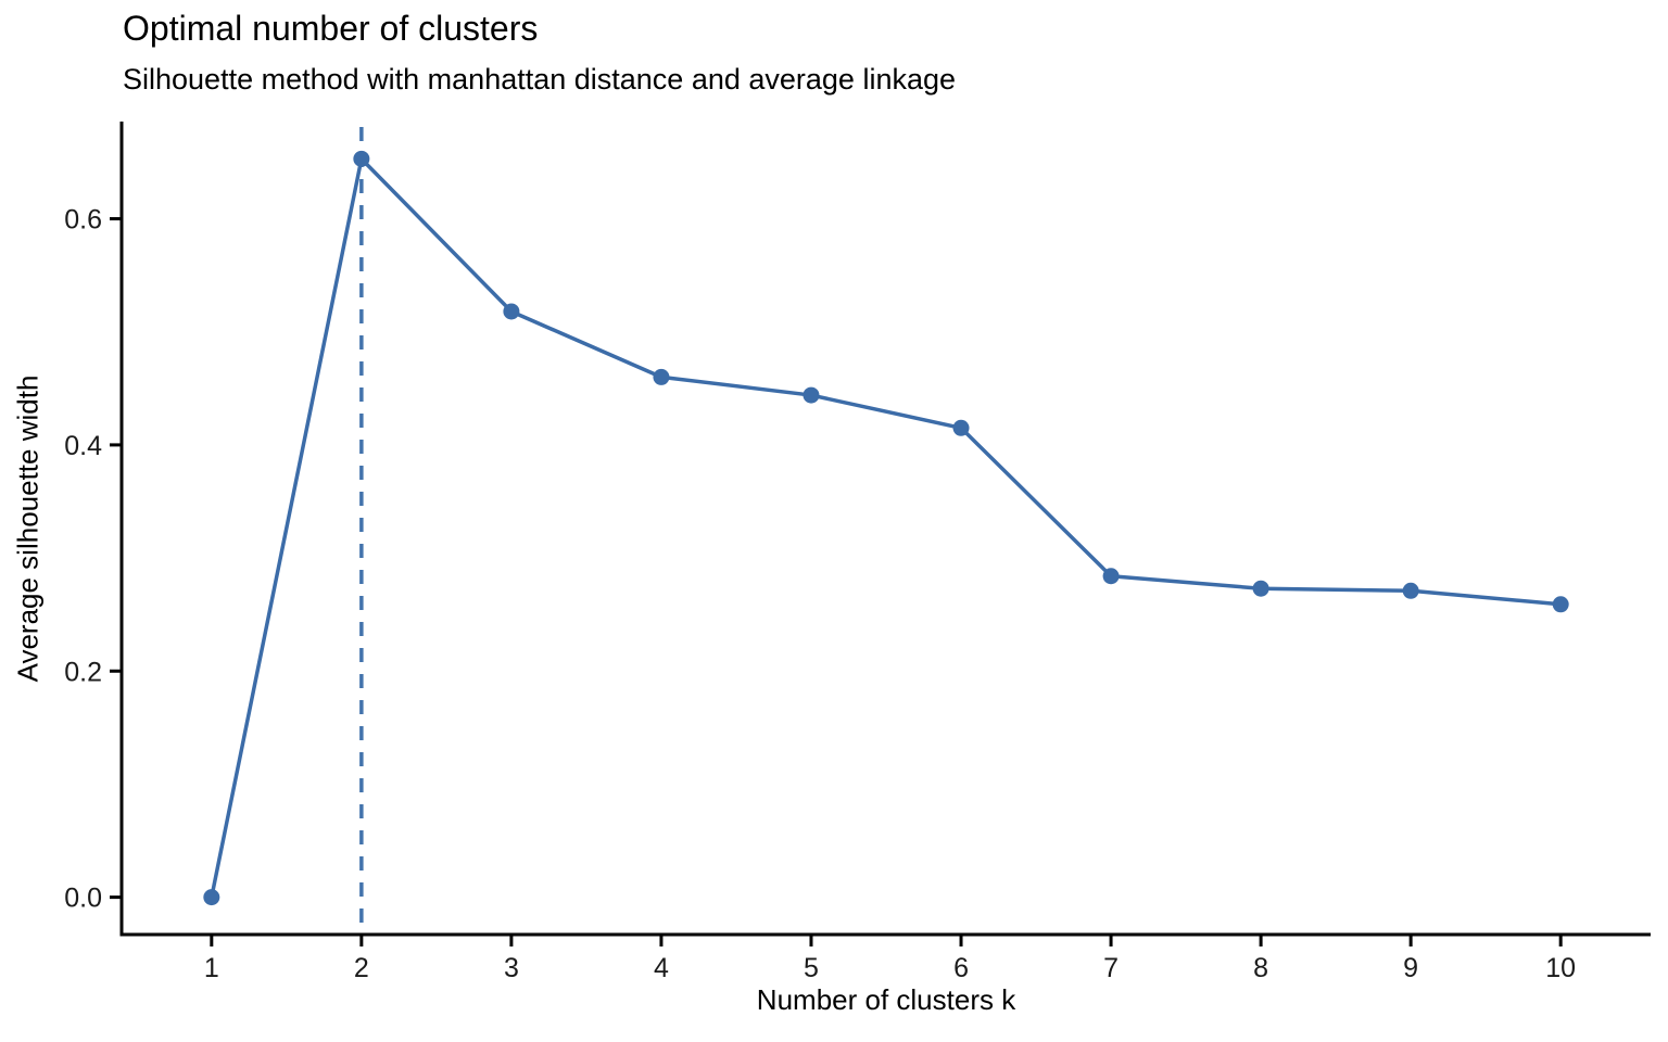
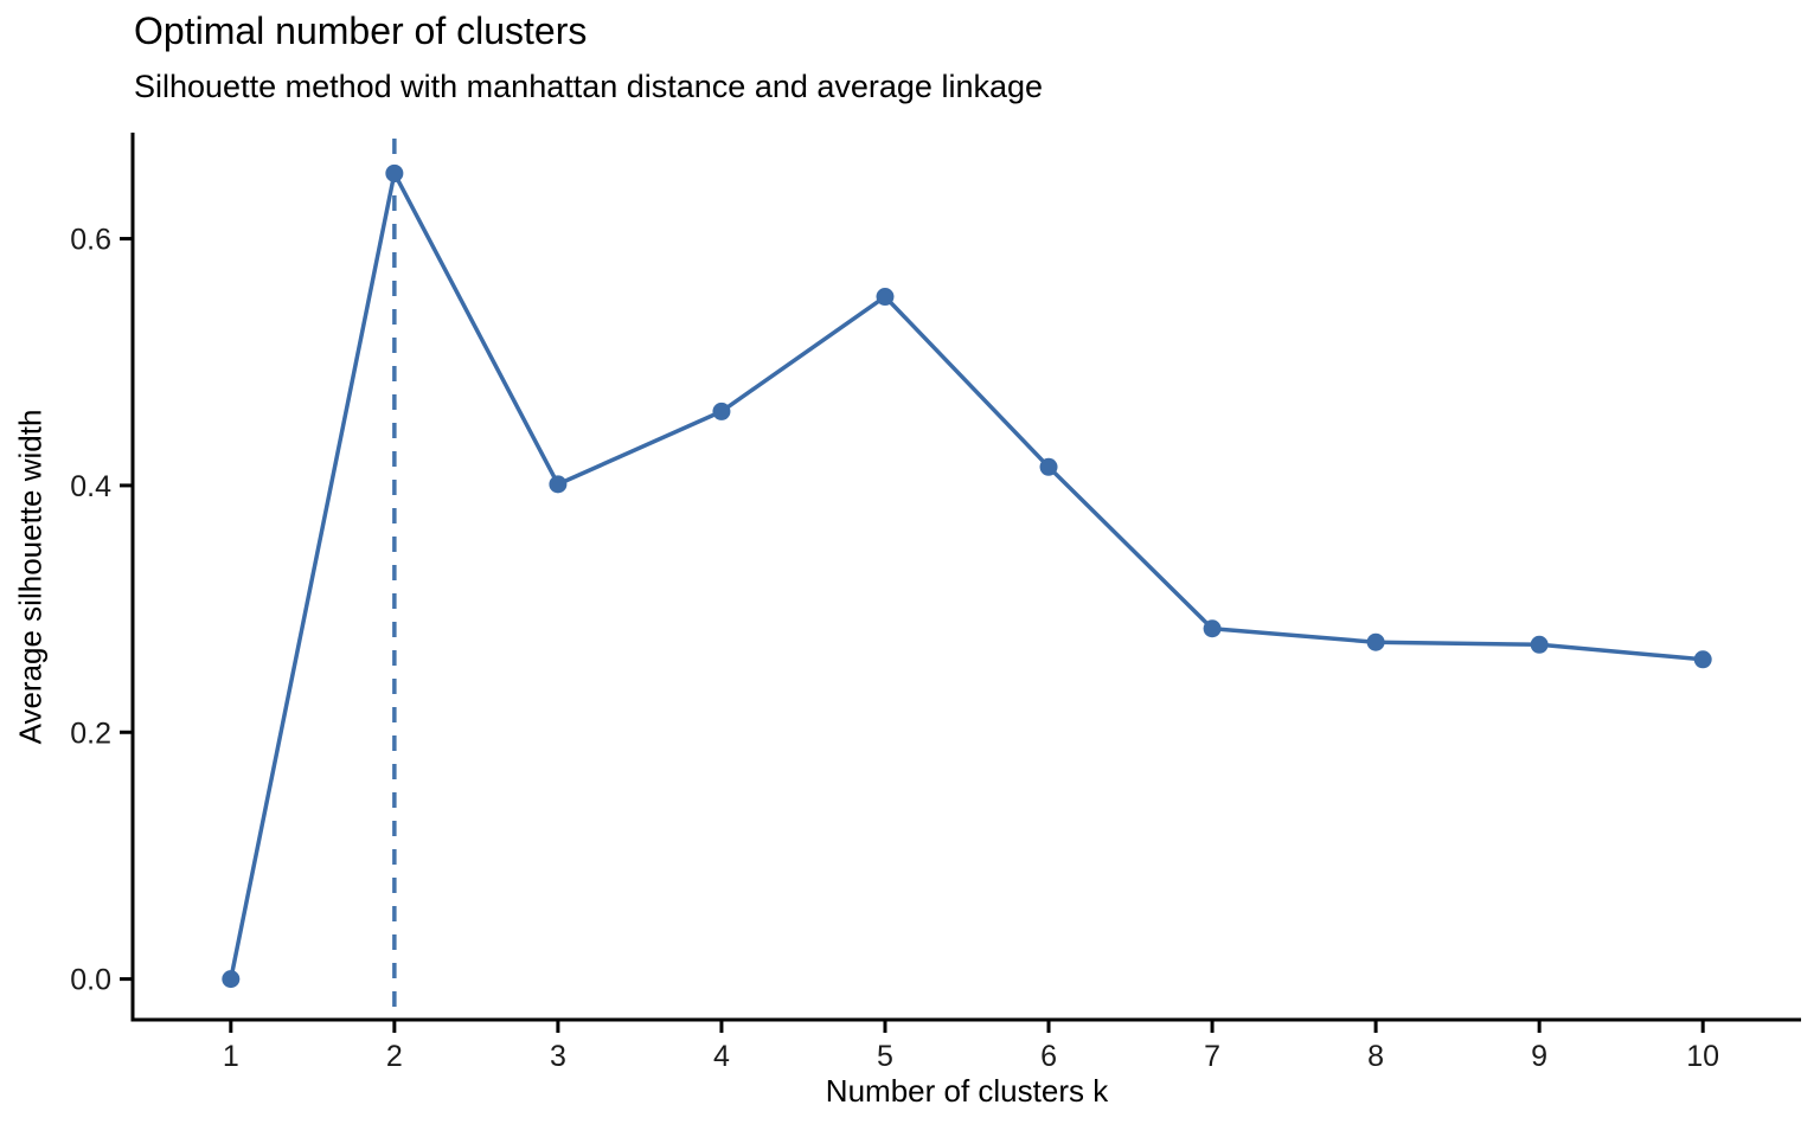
3: 0.518 -> 0.401
5: 0.444 -> 0.553
